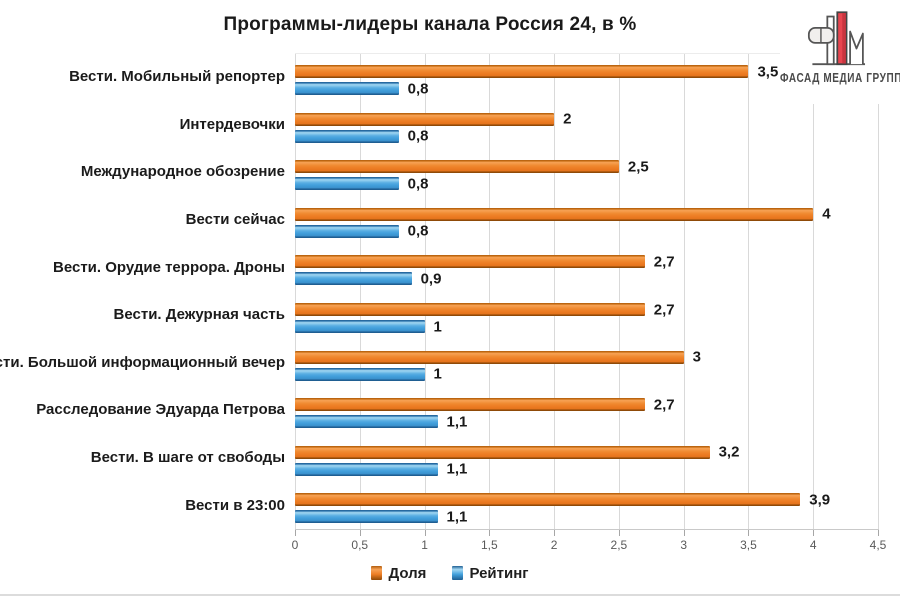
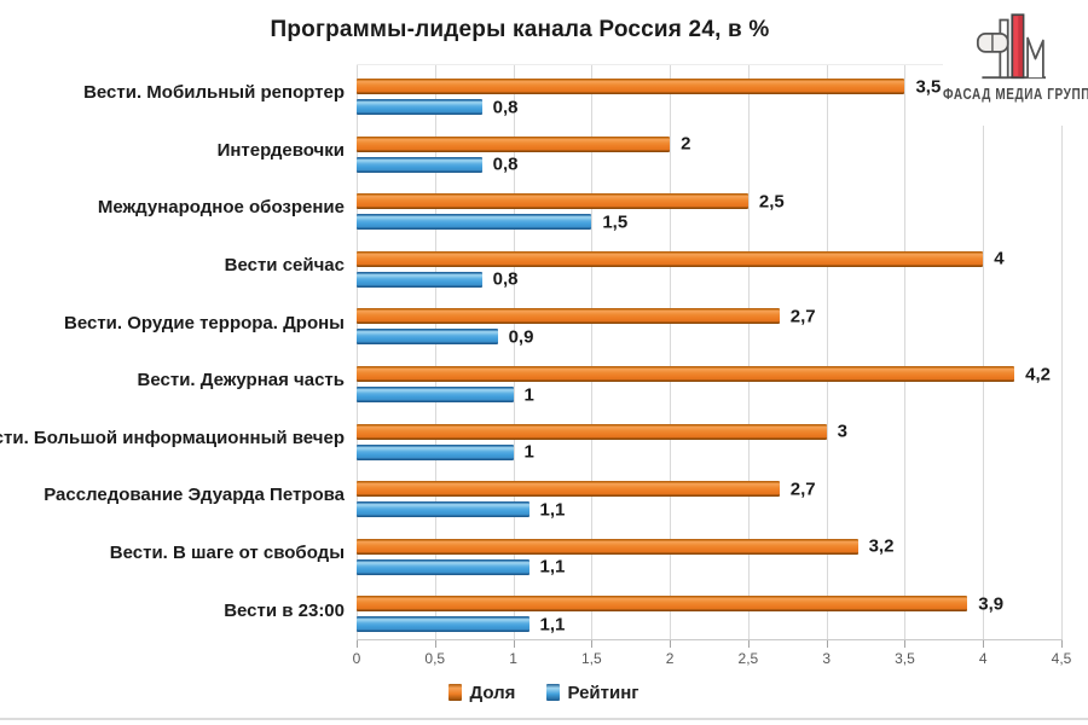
Рейтинг/Международное обозрение: 0,8 -> 1,5
Доля/Вести. Дежурная часть: 2,7 -> 4,2
